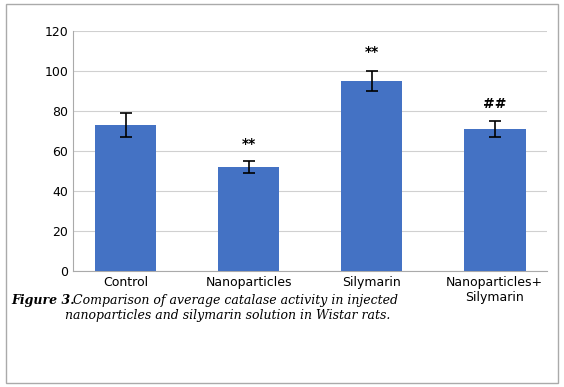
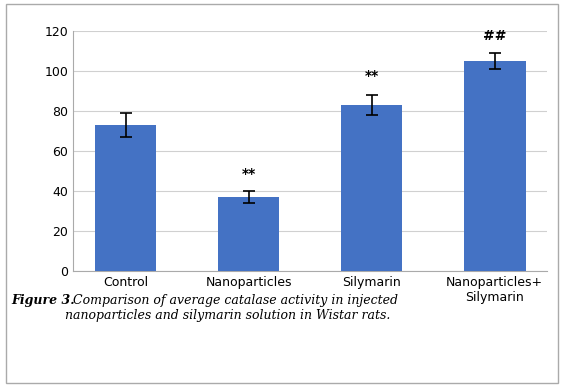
Nanoparticles: 52 -> 37
Silymarin: 95 -> 83
Nanoparticles+ Silymarin: 71 -> 105
